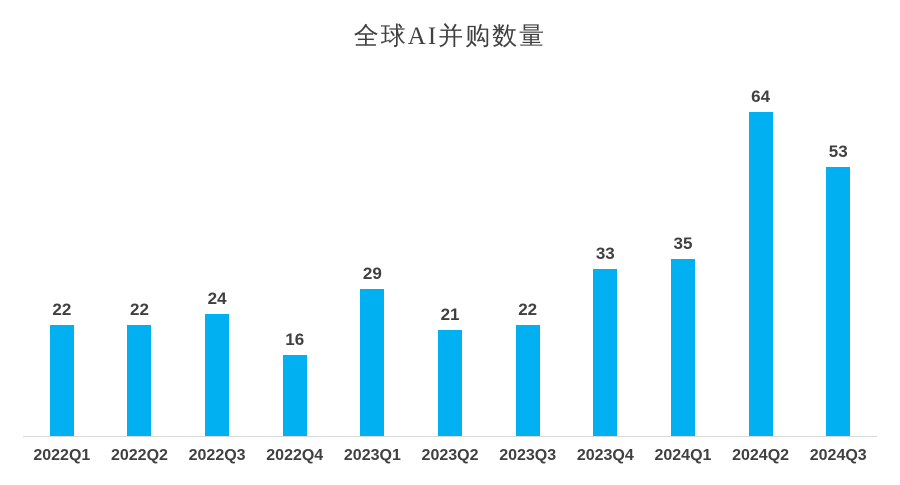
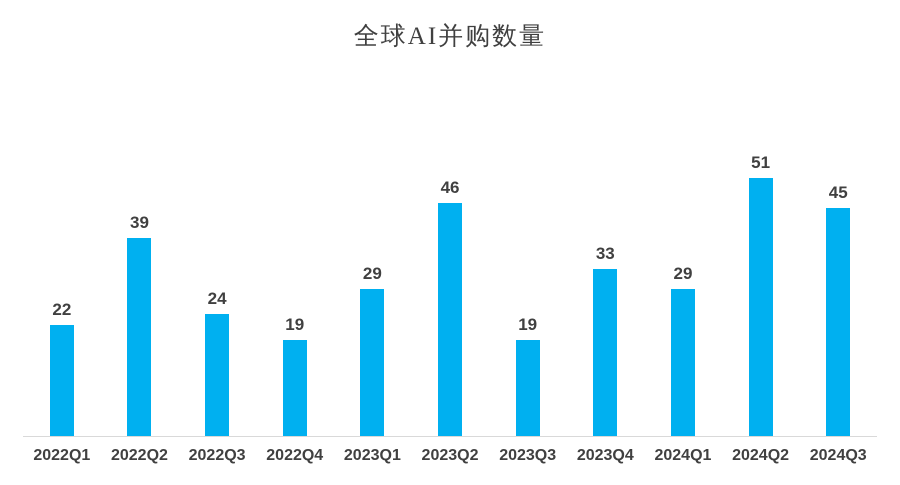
2022Q2: 22 -> 39
2022Q4: 16 -> 19
2023Q2: 21 -> 46
2023Q3: 22 -> 19
2024Q1: 35 -> 29
2024Q2: 64 -> 51
2024Q3: 53 -> 45
